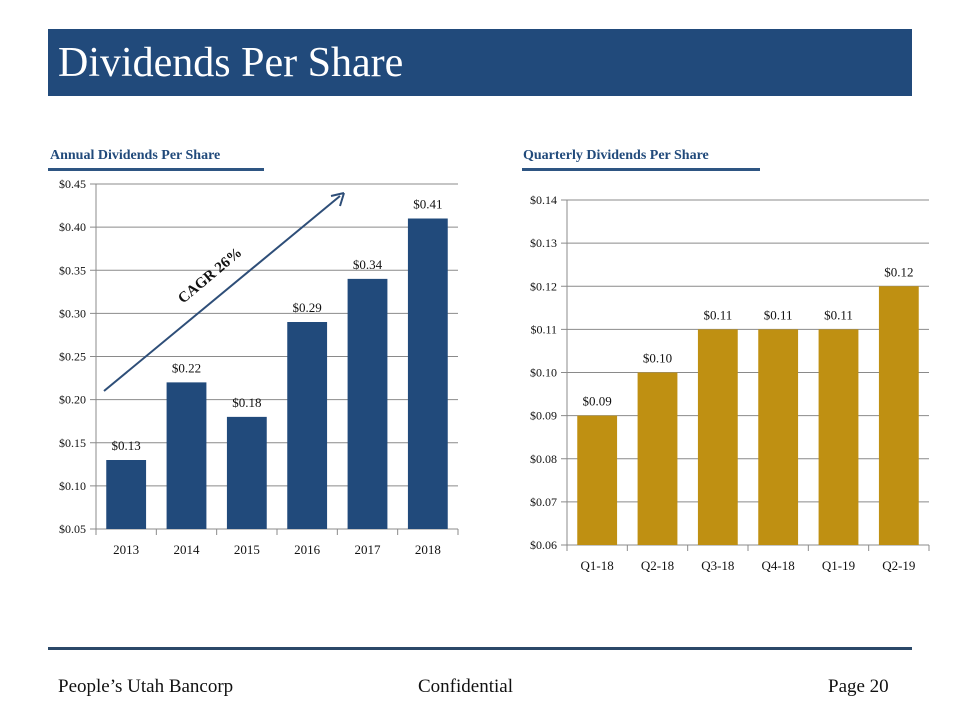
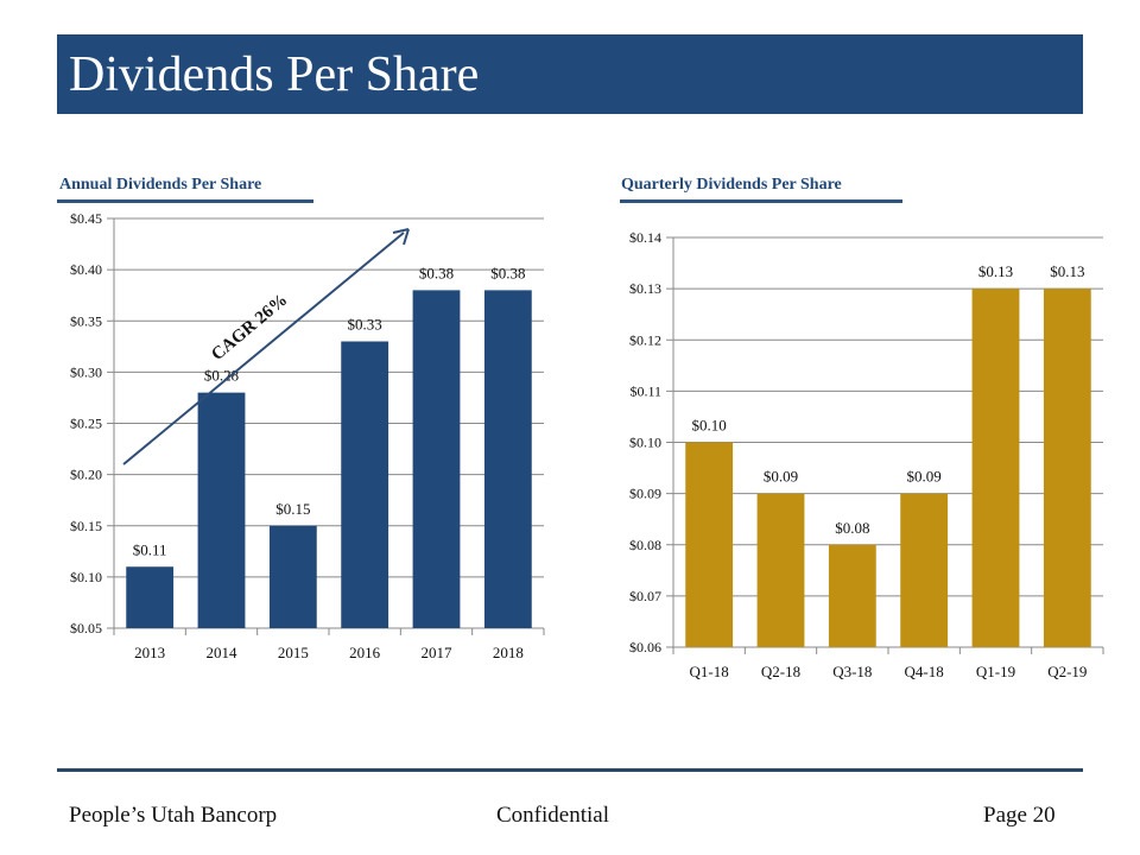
Annual Dividends Per Share/2013: $0.13 -> $0.11
Annual Dividends Per Share/2014: $0.22 -> $0.28
Annual Dividends Per Share/2015: $0.18 -> $0.15
Annual Dividends Per Share/2016: $0.29 -> $0.33
Annual Dividends Per Share/2017: $0.34 -> $0.38
Annual Dividends Per Share/2018: $0.41 -> $0.38
Quarterly Dividends Per Share/Q1-18: $0.09 -> $0.10
Quarterly Dividends Per Share/Q2-18: $0.10 -> $0.09
Quarterly Dividends Per Share/Q3-18: $0.11 -> $0.08
Quarterly Dividends Per Share/Q4-18: $0.11 -> $0.09
Quarterly Dividends Per Share/Q1-19: $0.11 -> $0.13
Quarterly Dividends Per Share/Q2-19: $0.12 -> $0.13
